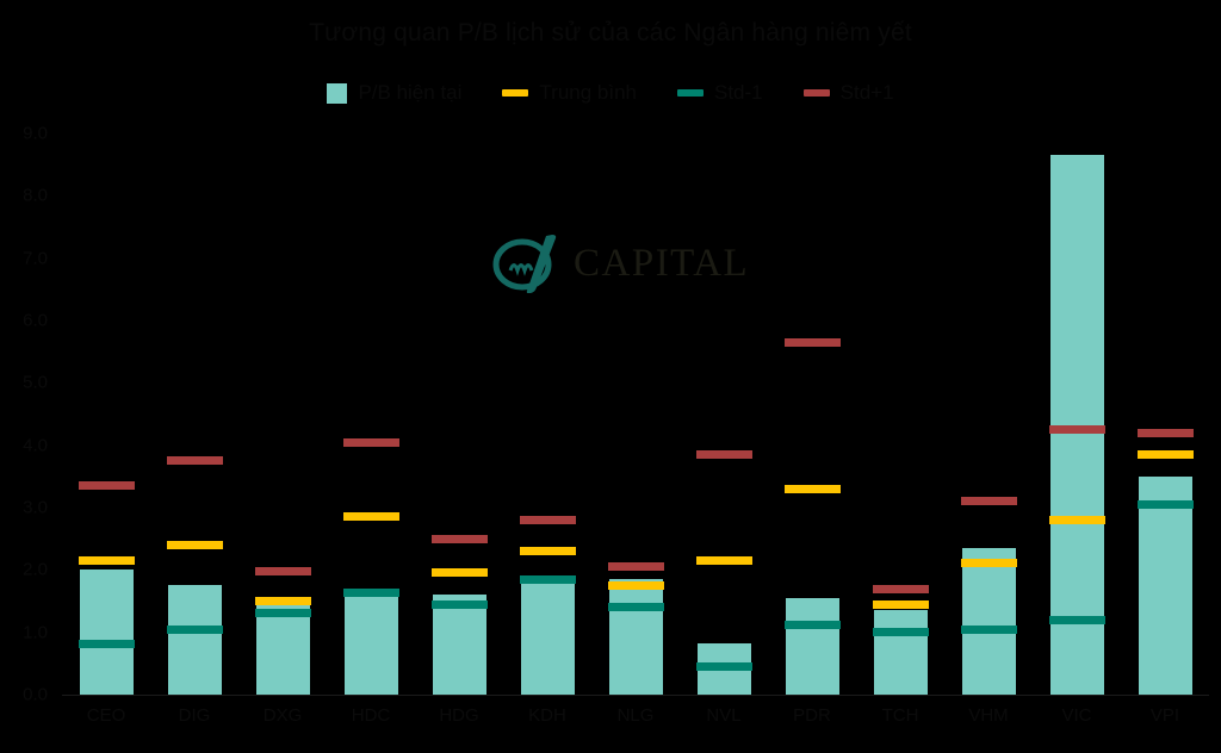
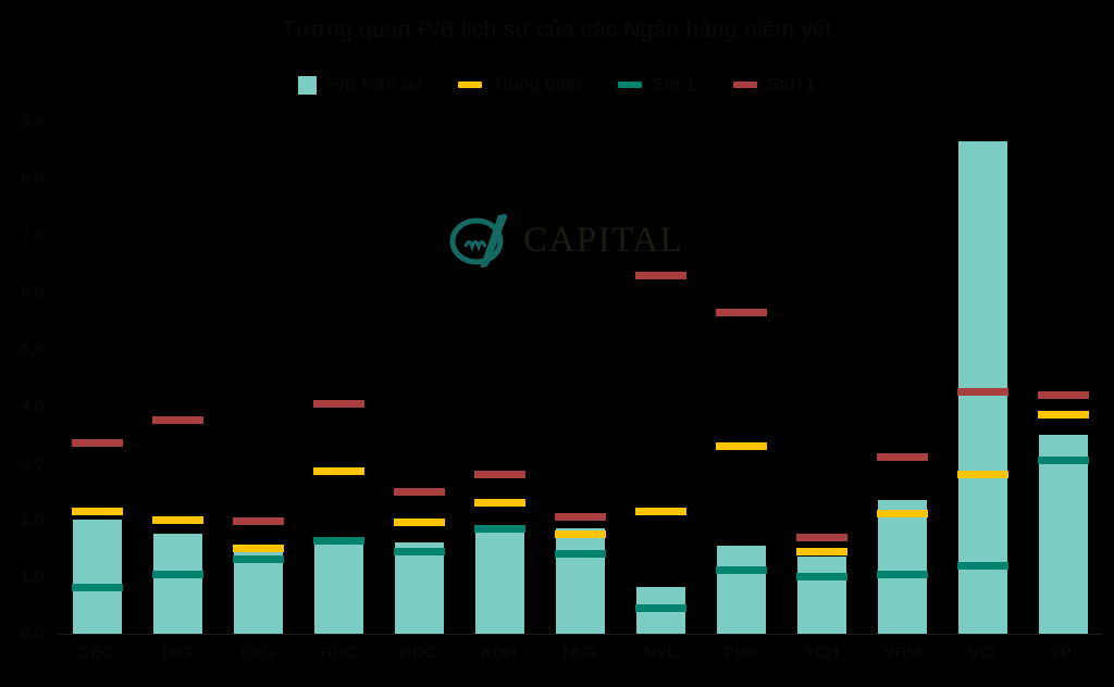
Trung bình/DIG: 2.4 -> 2.0
Std+1/NVL: 3.9 -> 6.3
